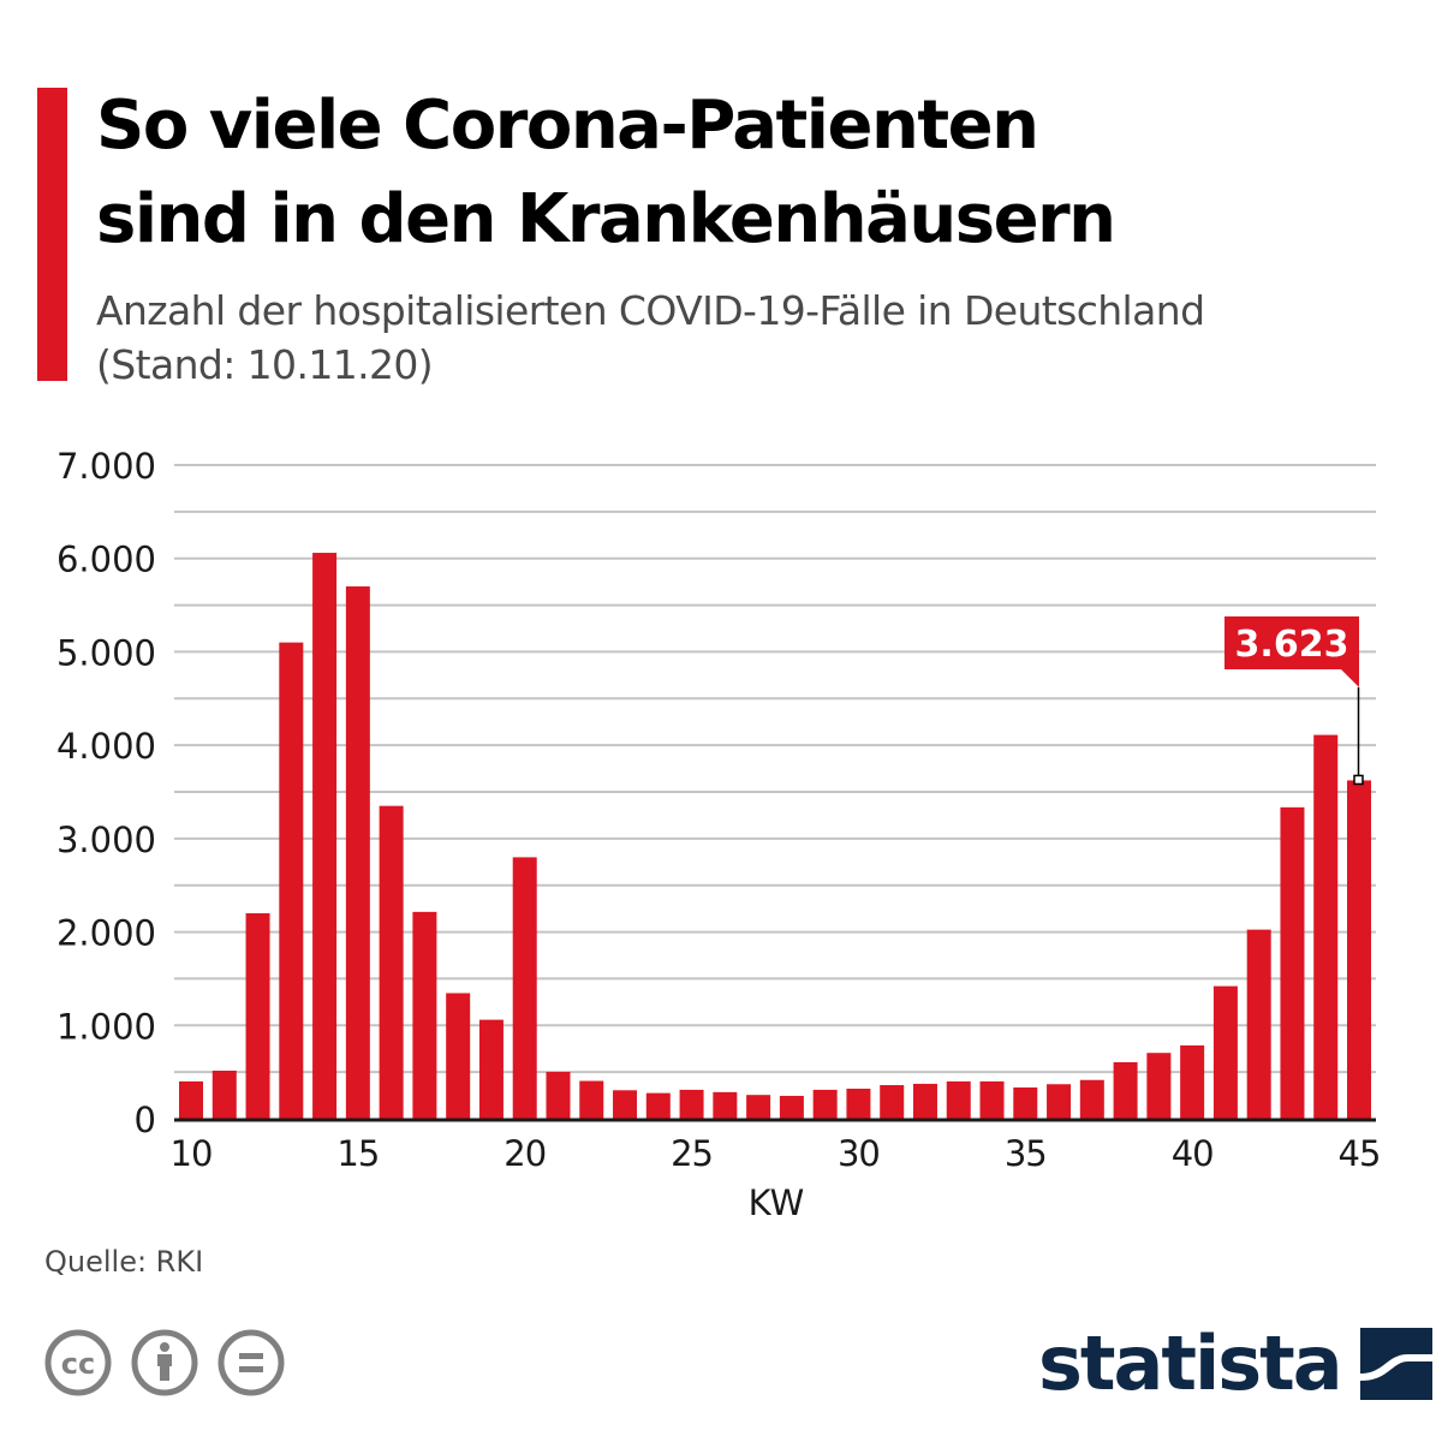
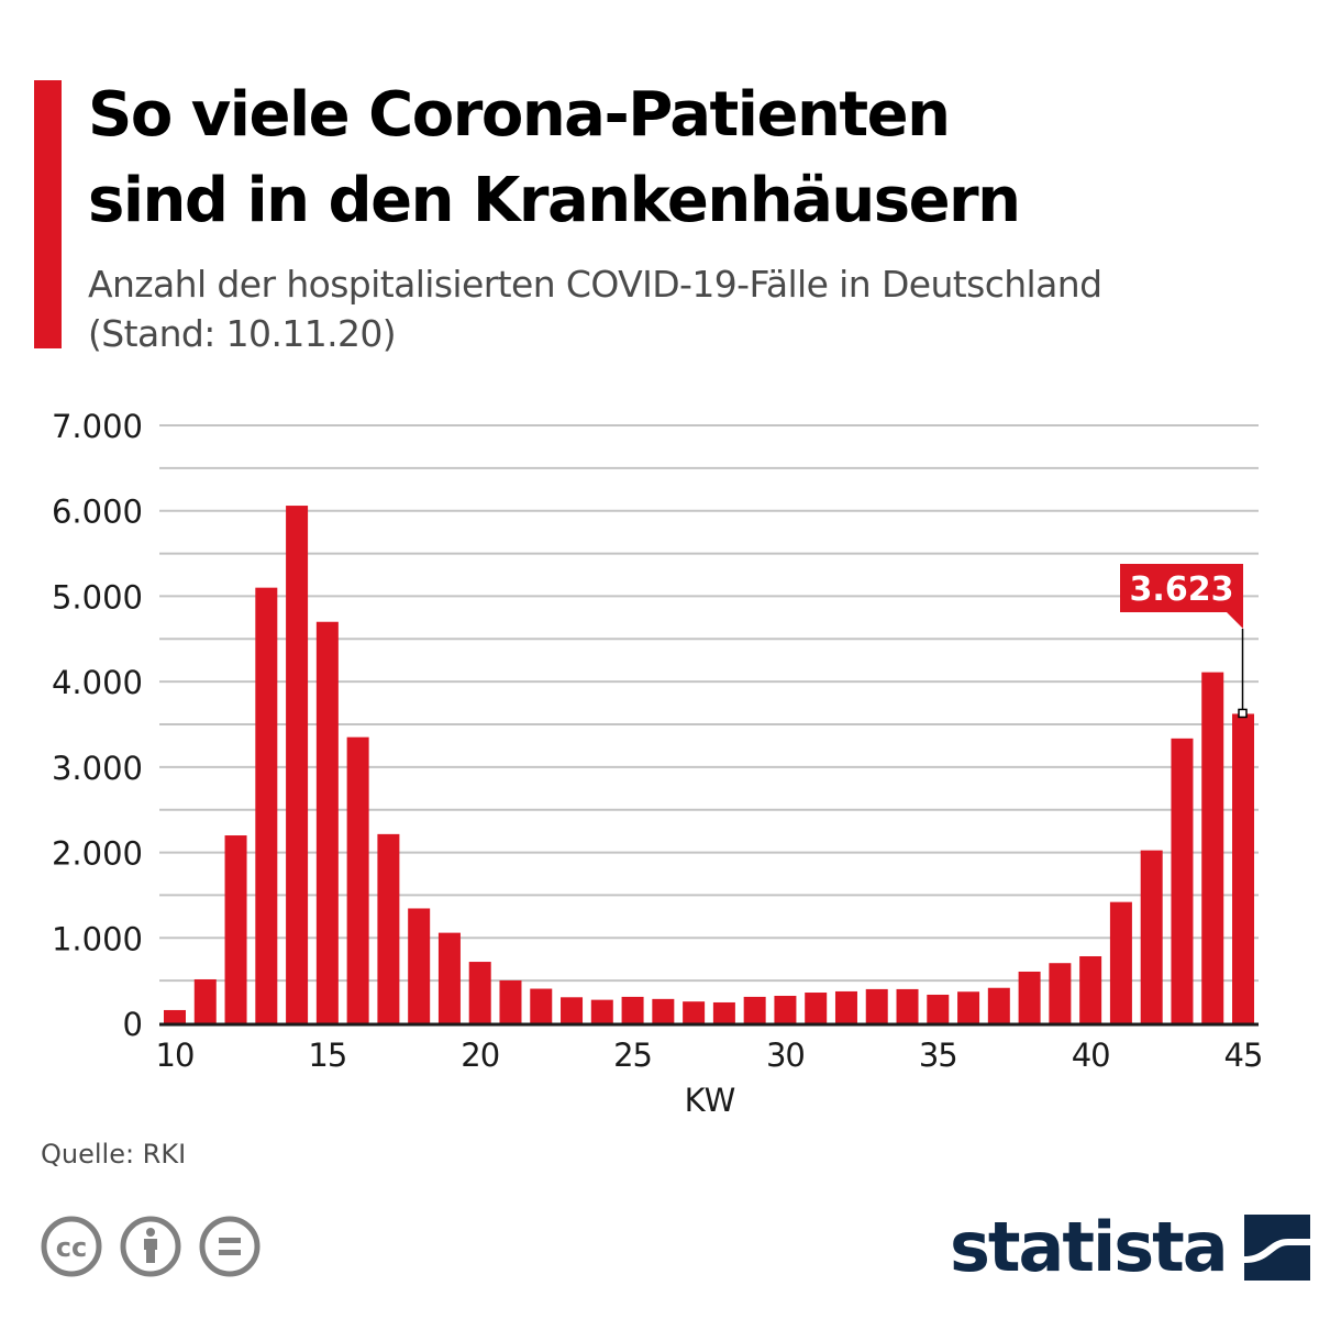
10: 400 -> 200
15: 5700 -> 4700
20: 2800 -> 700
